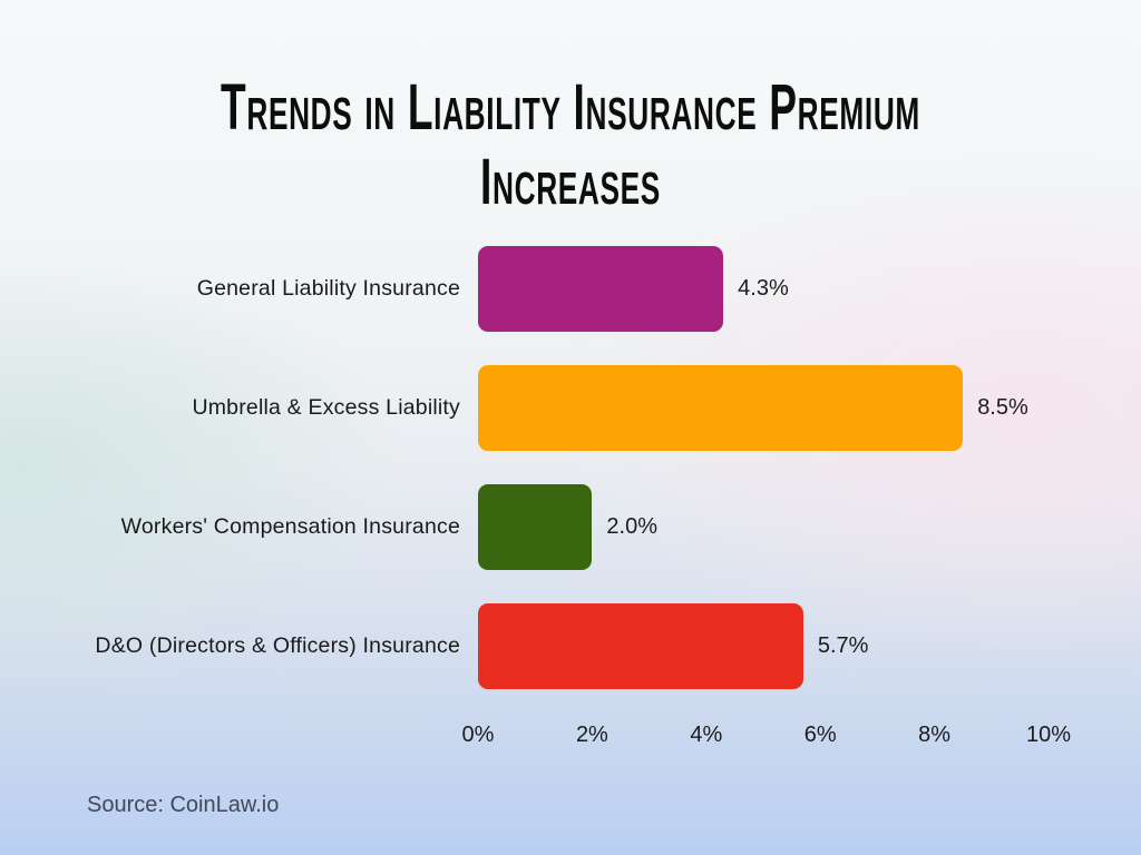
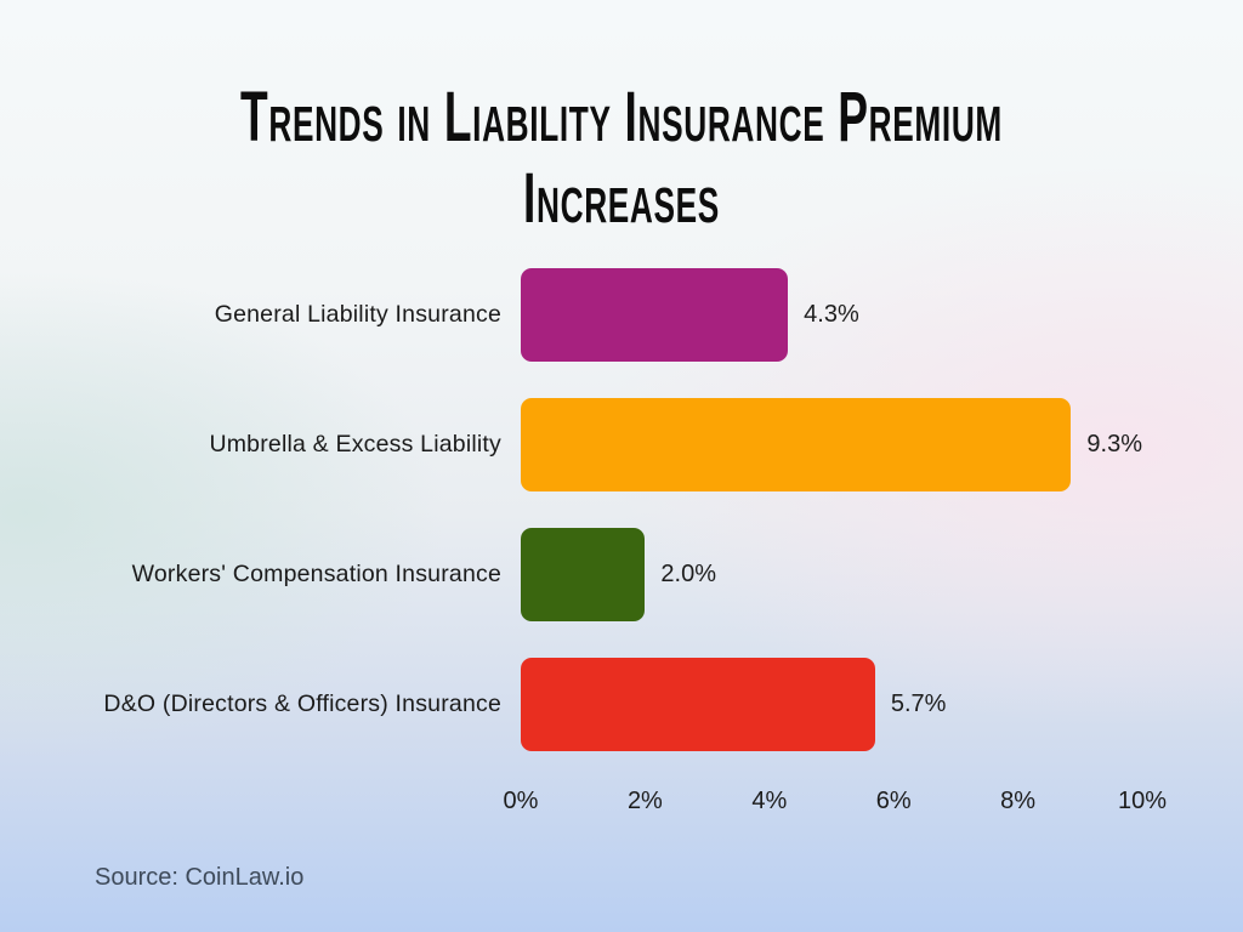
Umbrella & Excess Liability: 8.5% -> 9.3%
